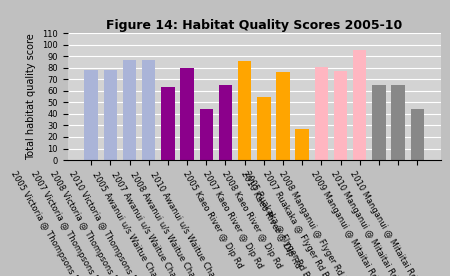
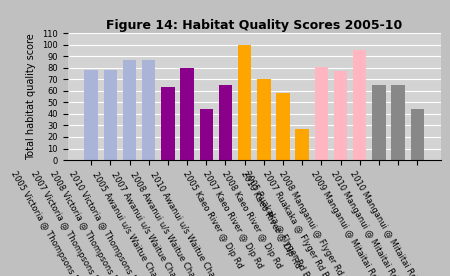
2005 Kaeo River @ Dip Rd: 86 -> 100
2007 Kaeo River @ Dip Rd: 55 -> 70
2008 Kaeo River @ Dip Rd: 76 -> 58
